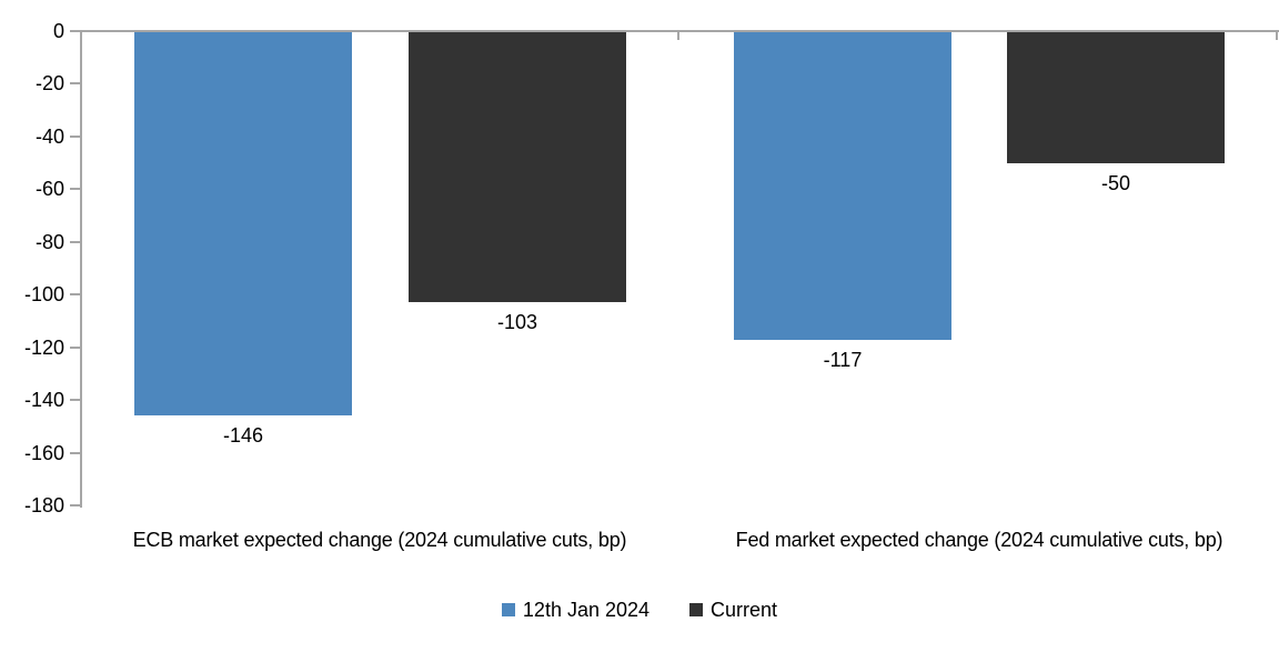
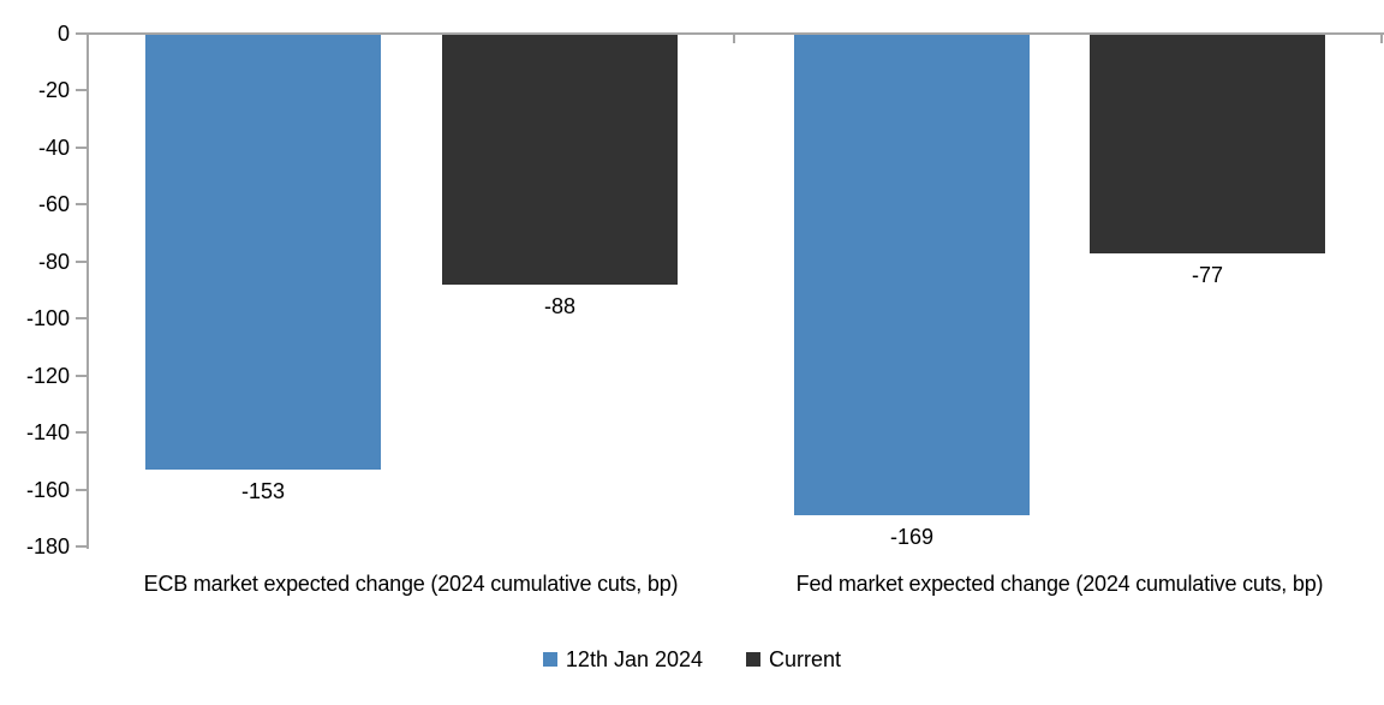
12th Jan 2024/ECB market expected change (2024 cumulative cuts, bp): -146 -> -153
Current/ECB market expected change (2024 cumulative cuts, bp): -103 -> -88
12th Jan 2024/Fed market expected change (2024 cumulative cuts, bp): -117 -> -169
Current/Fed market expected change (2024 cumulative cuts, bp): -50 -> -77
